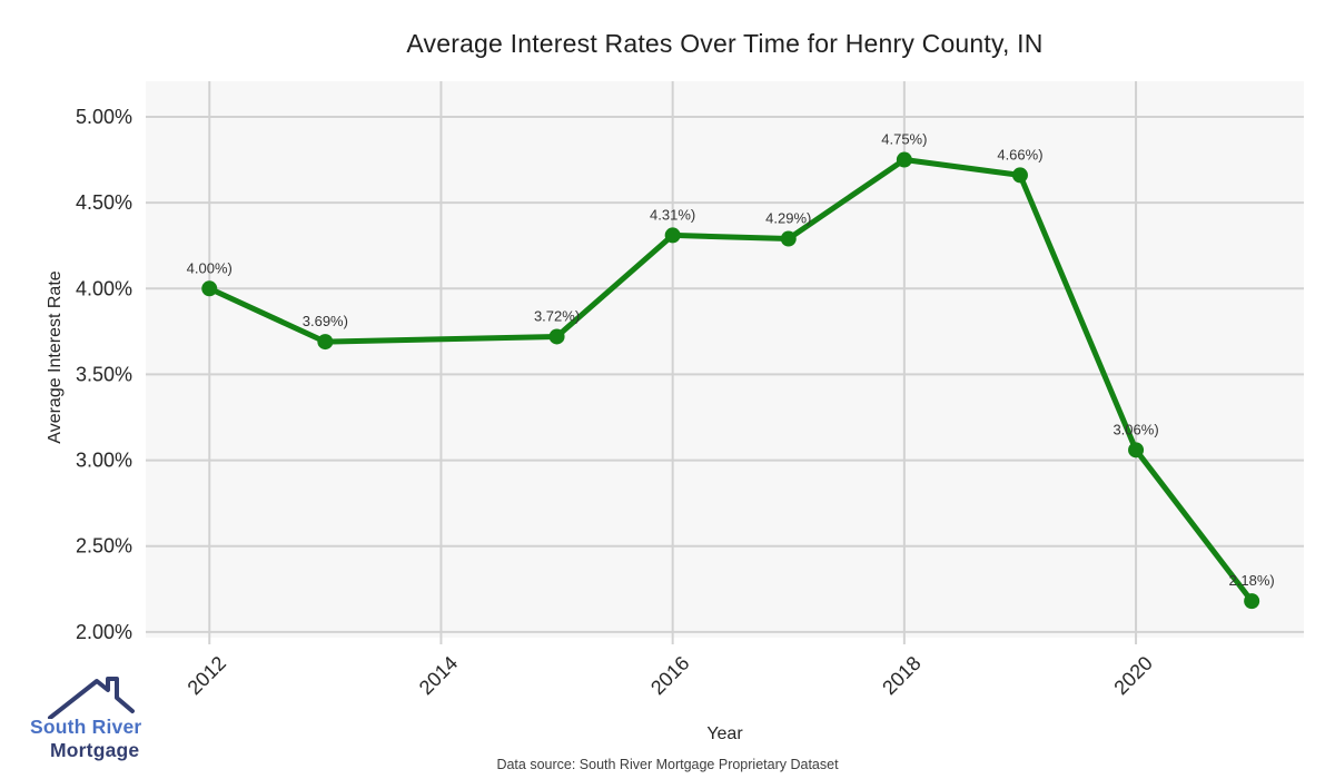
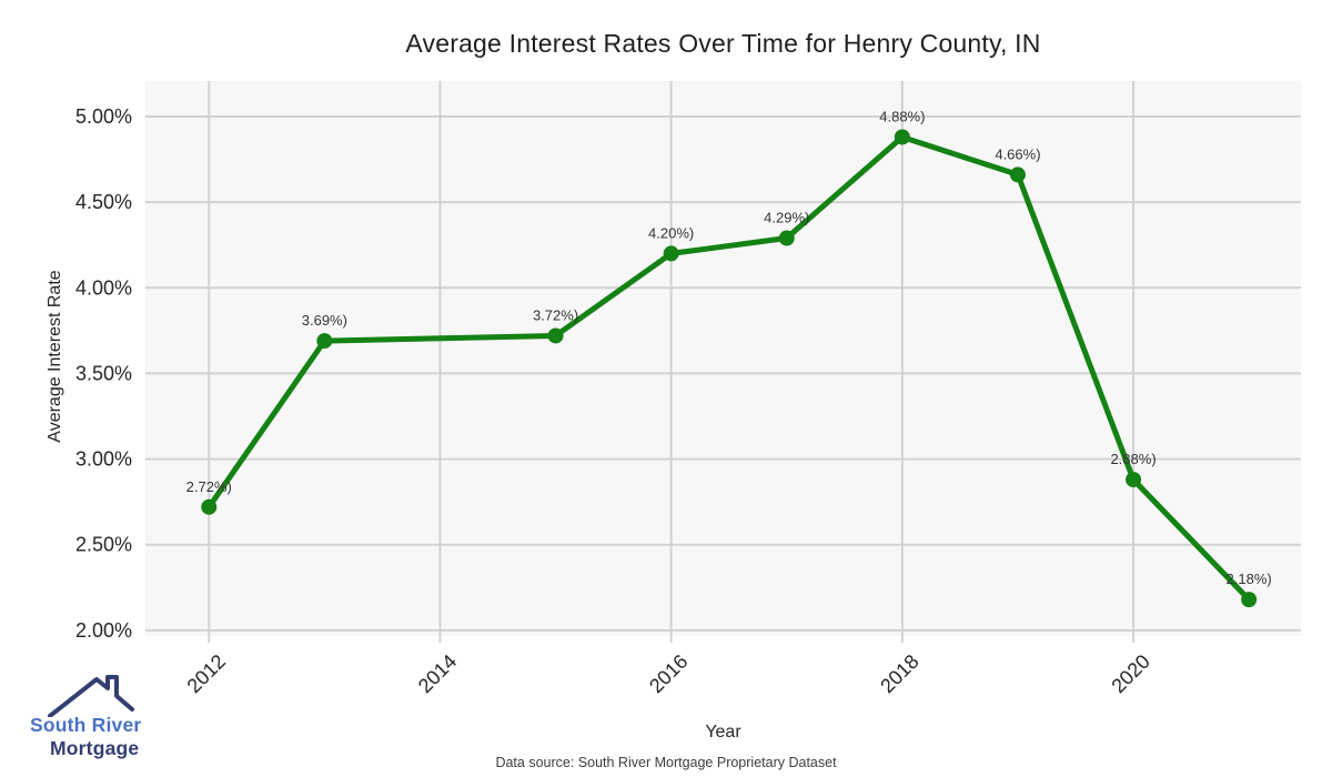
2012: 4.00% -> 2.72%
2016: 4.31% -> 4.20%
2018: 4.75% -> 4.88%
2020: 3.06% -> 2.88%
